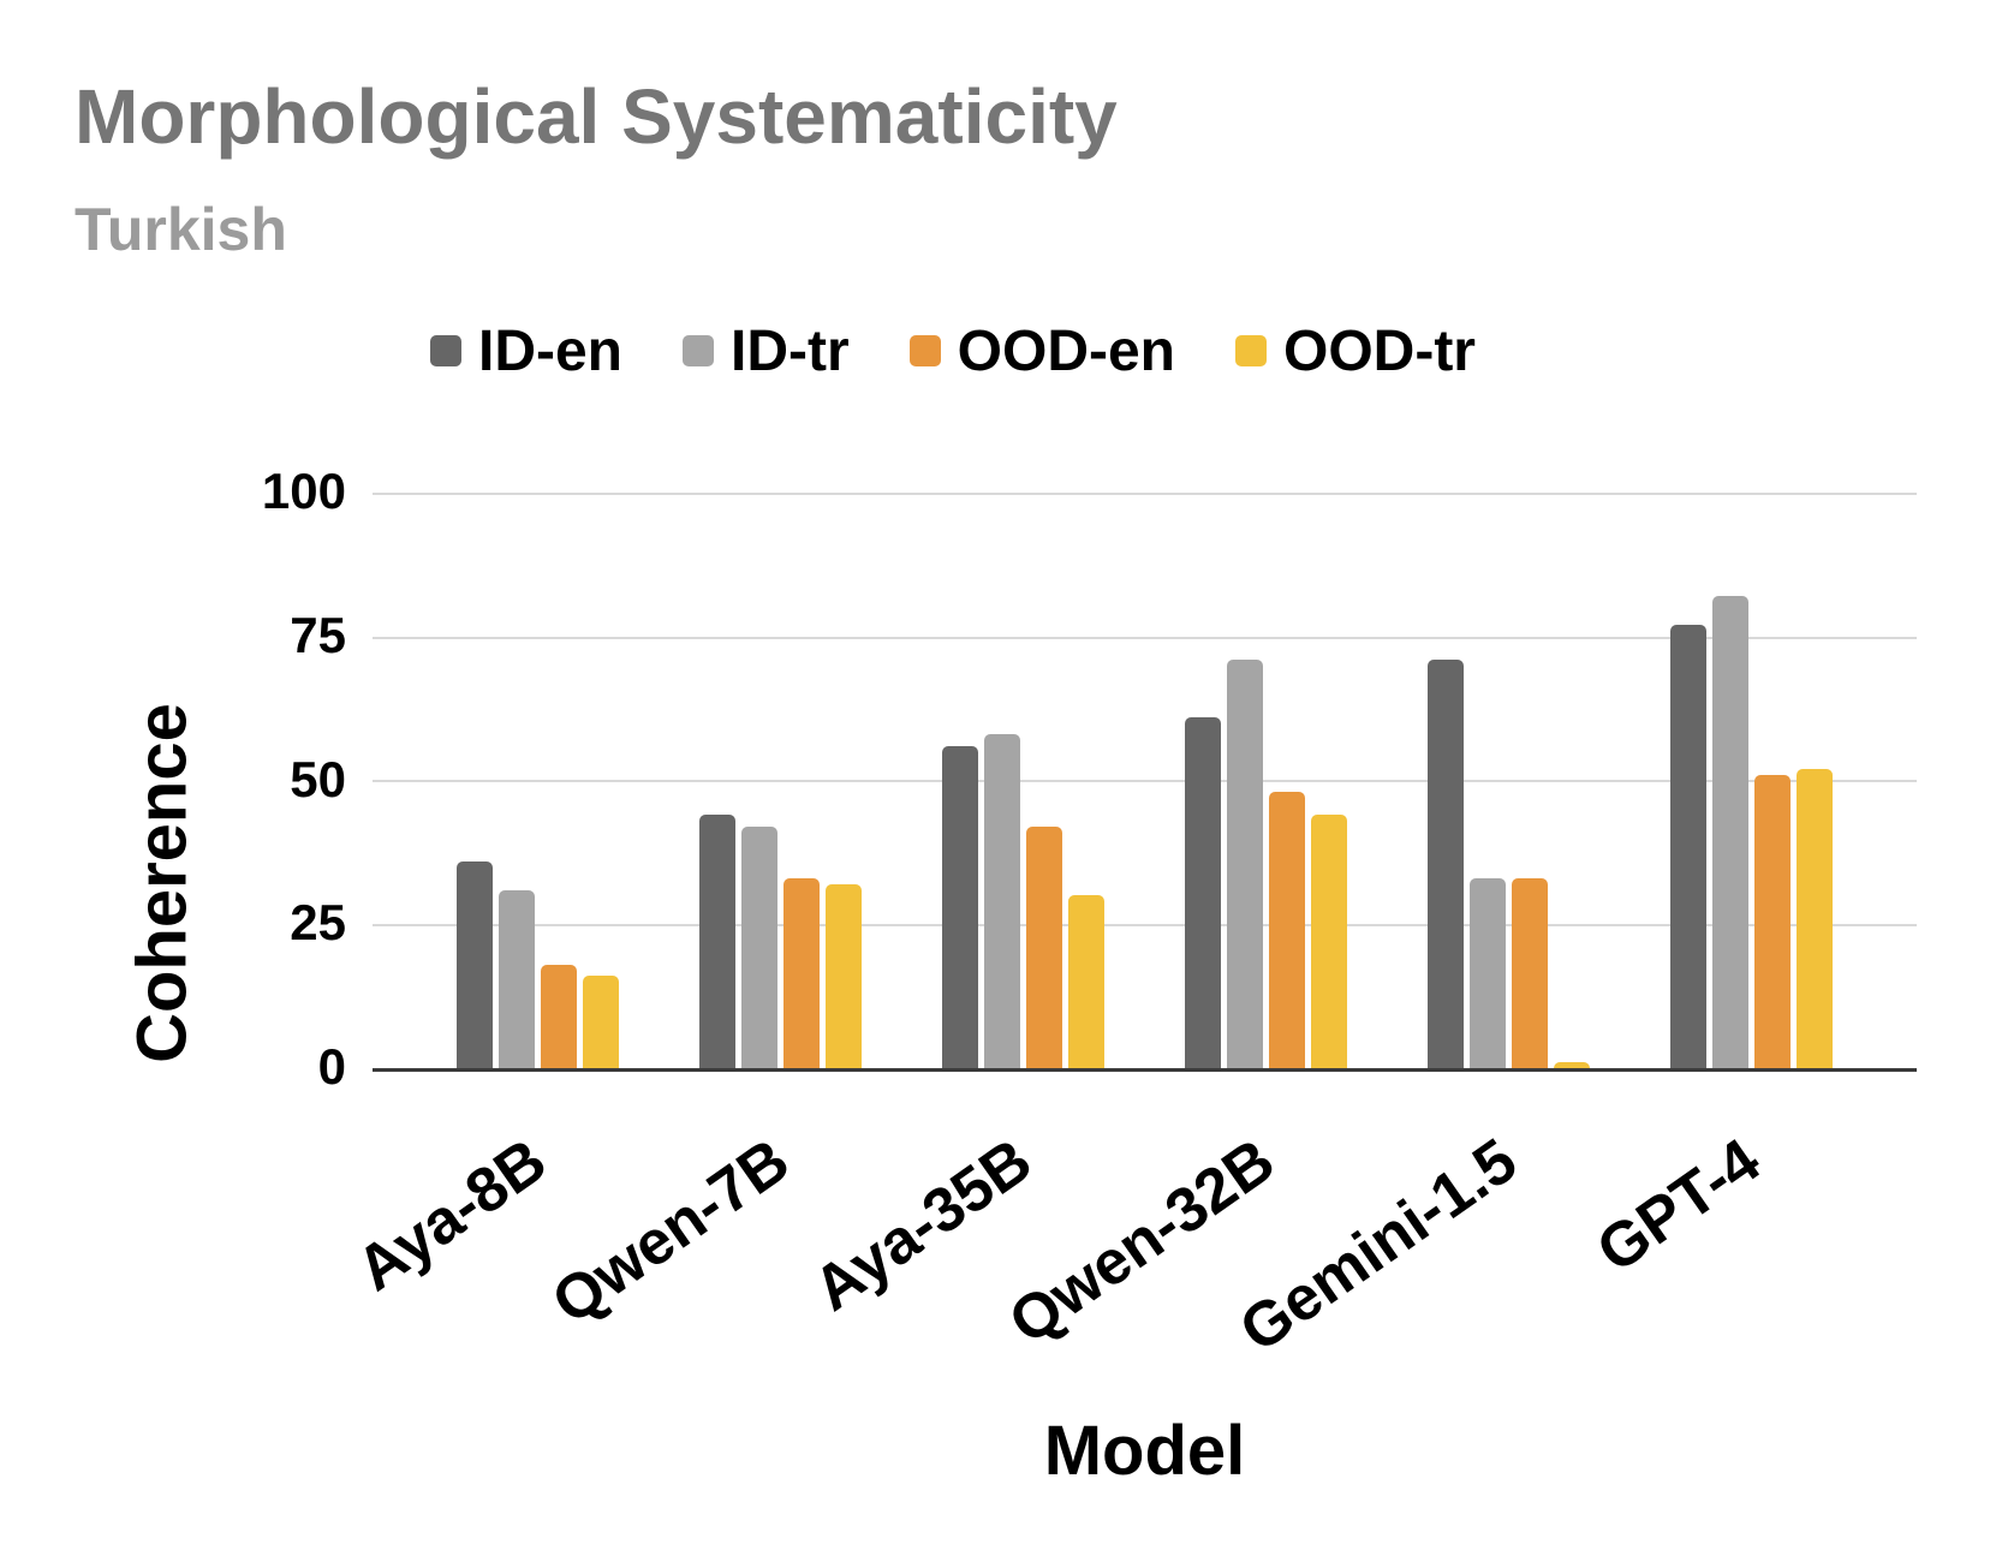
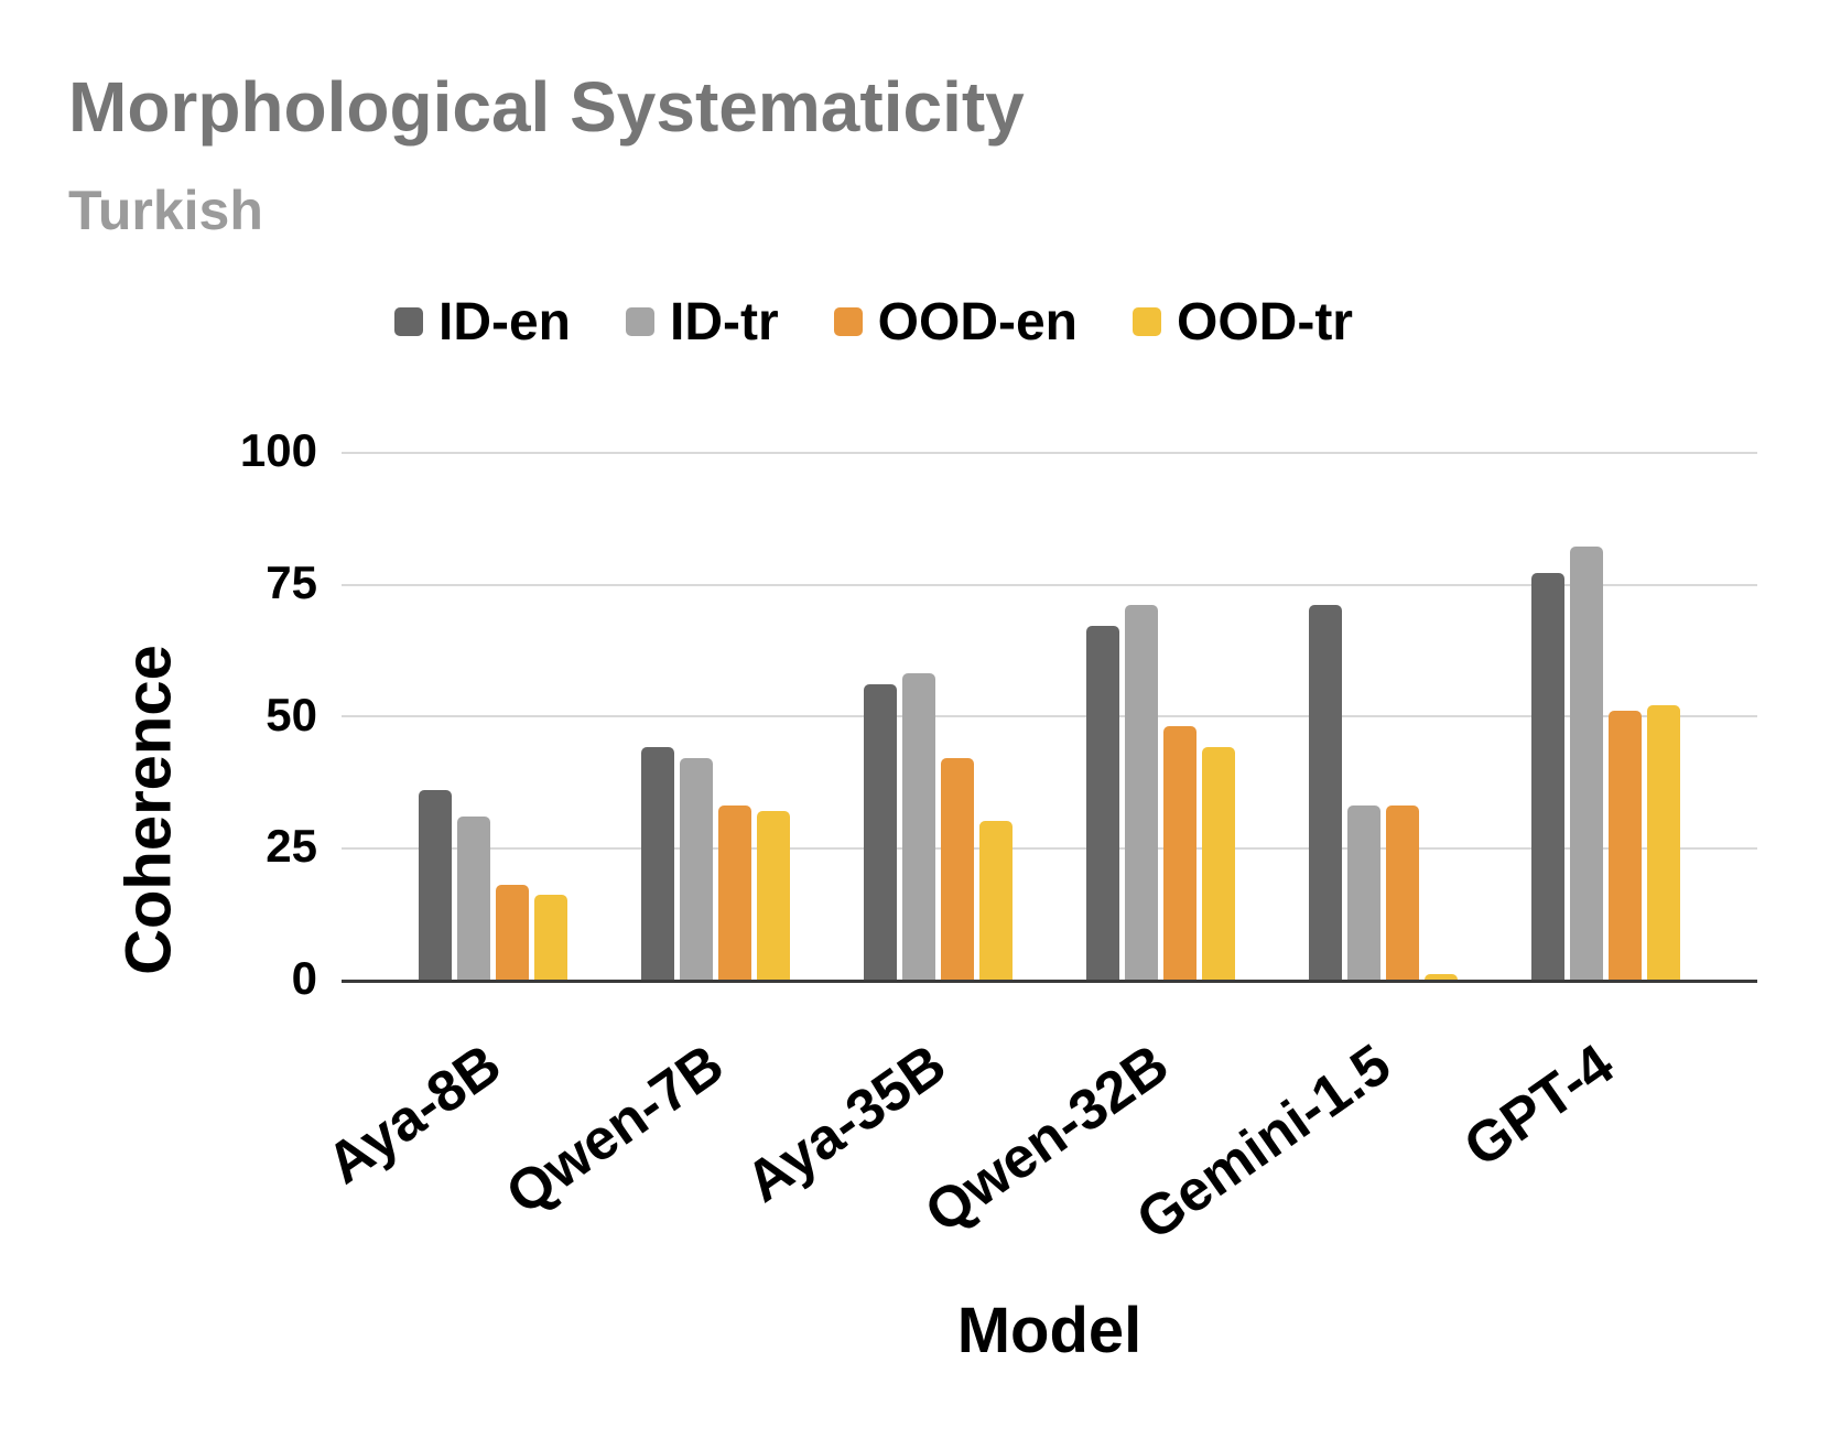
ID-en/Qwen-32B: 61 -> 67
